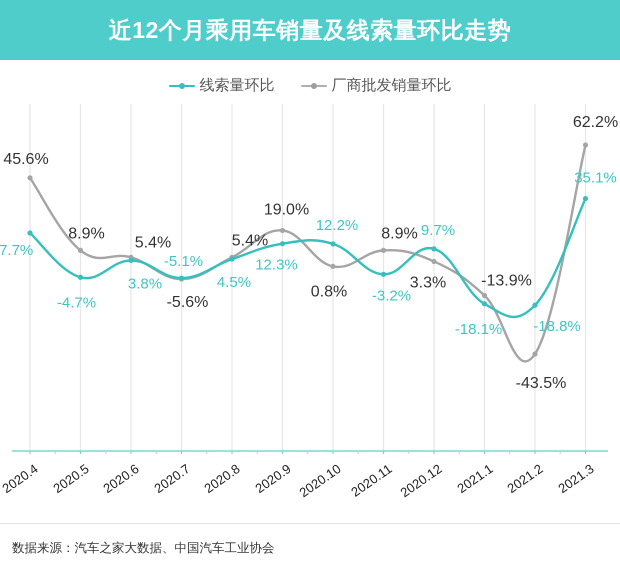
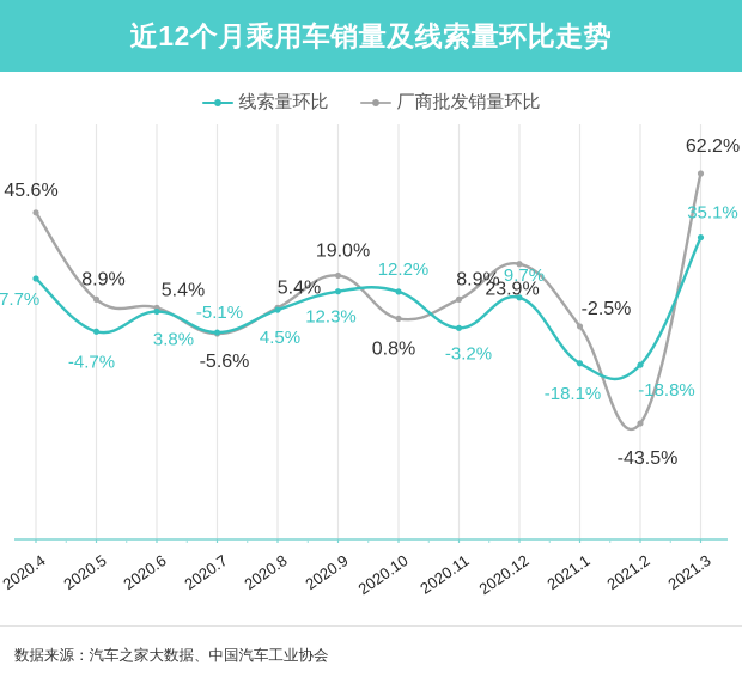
厂商批发销量环比/2020.12: 3.3% -> 23.9%
厂商批发销量环比/2021.1: -13.9% -> -2.5%
